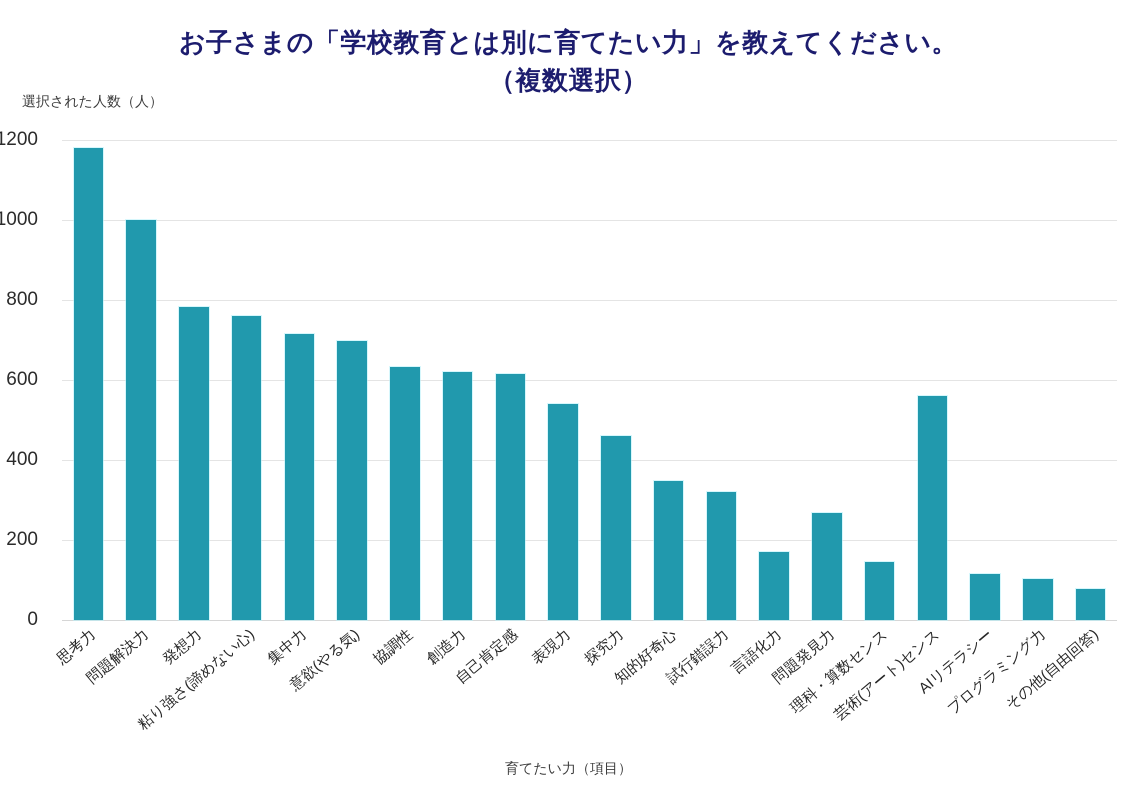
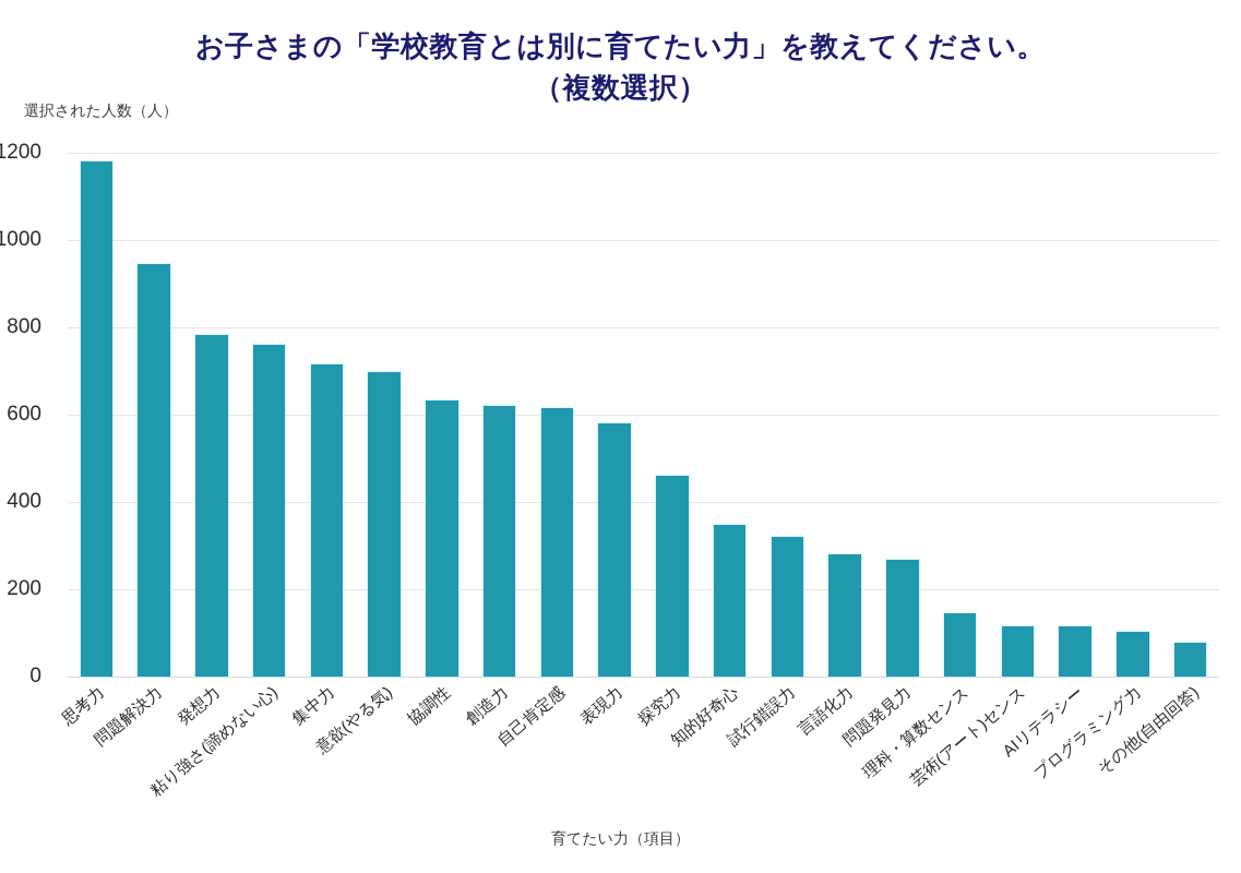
問題解決力: 1000 -> 940
表現力: 540 -> 580
言語化力: 170 -> 280
芸術(アート)センス: 560 -> 120
